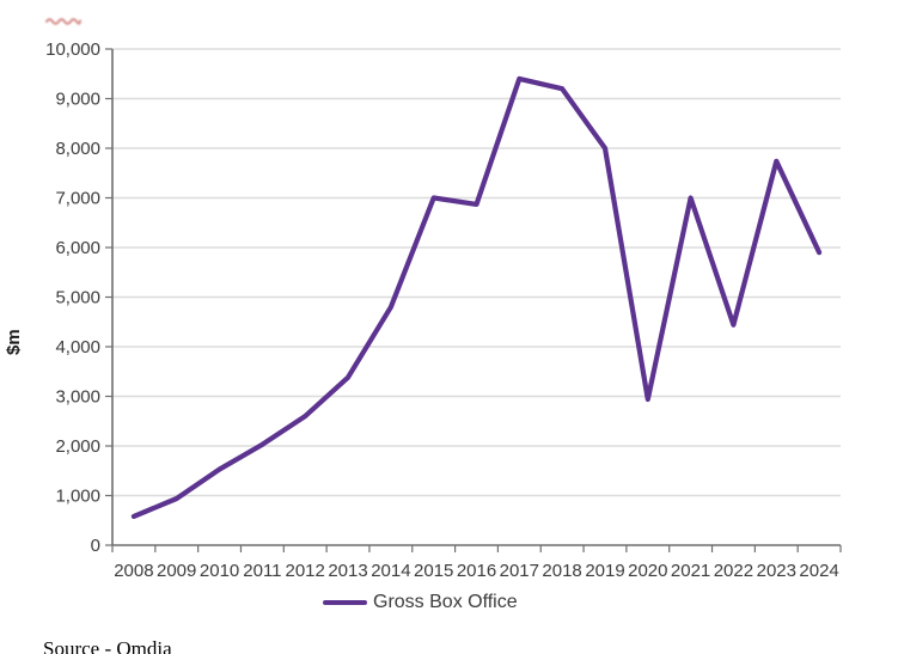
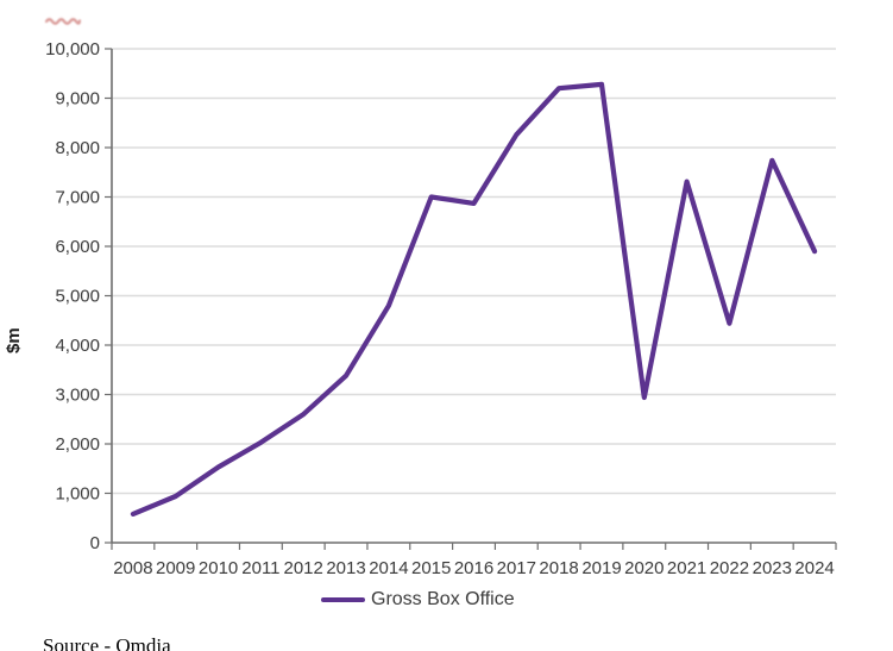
2017: 9400 -> 8300
2019: 8000 -> 9300
2021: 7000 -> 7300
